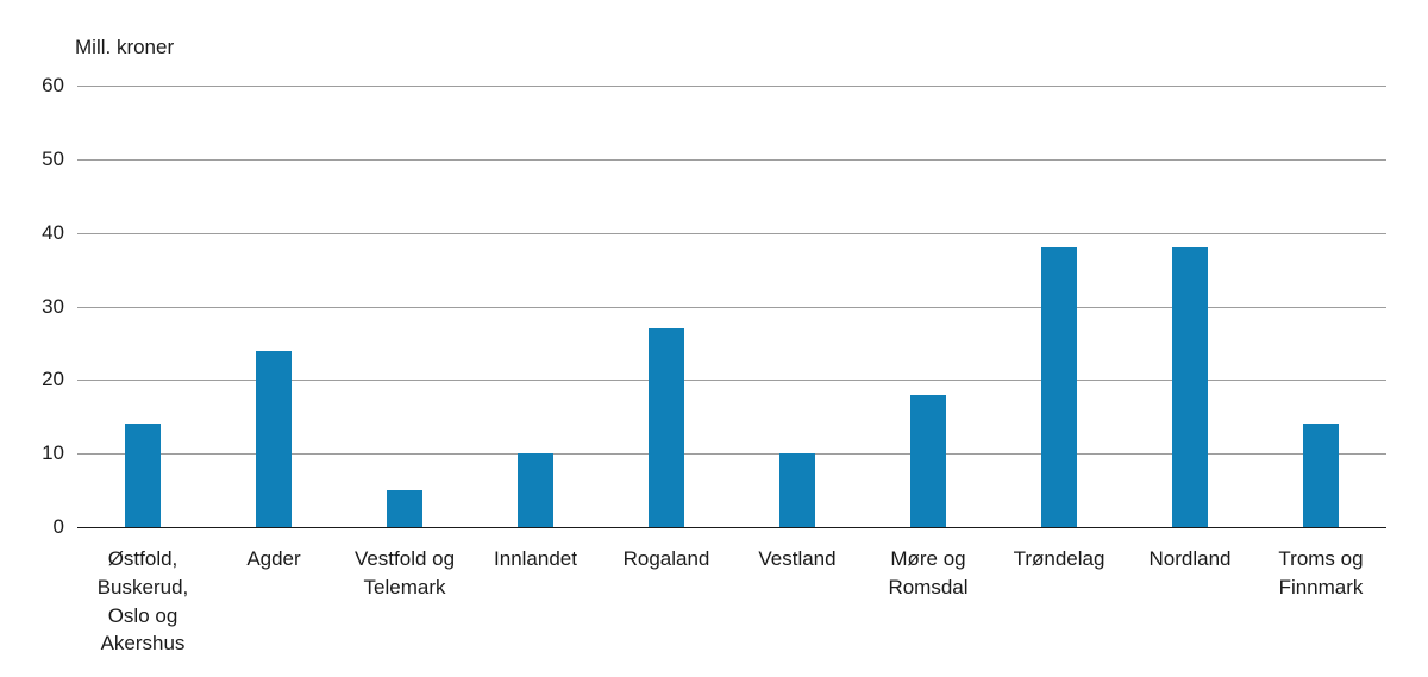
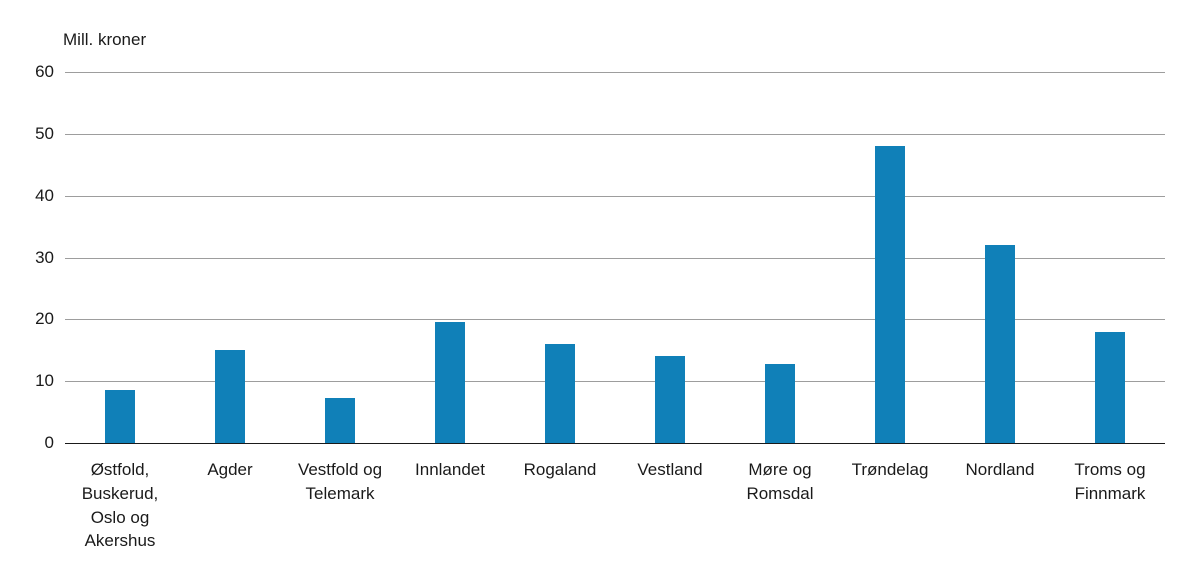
Østfold, Buskerud, Oslo og Akershus: 14 -> 8
Agder: 24 -> 15
Vestfold og Telemark: 5 -> 7
Innlandet: 10 -> 20
Rogaland: 27 -> 16
Vestland: 10 -> 14
Møre og Romsdal: 18 -> 13
Trøndelag: 38 -> 48
Nordland: 38 -> 32
Troms og Finnmark: 14 -> 18
